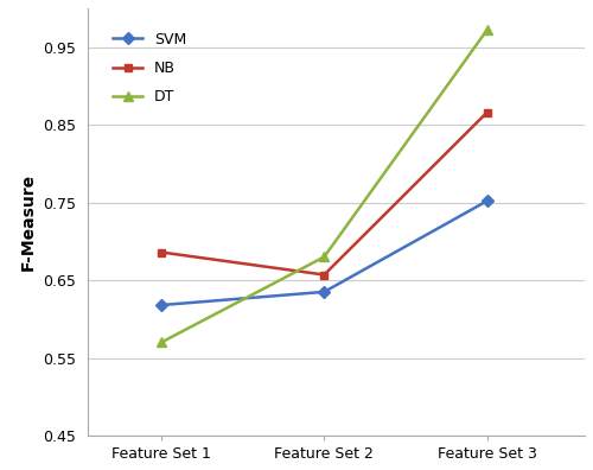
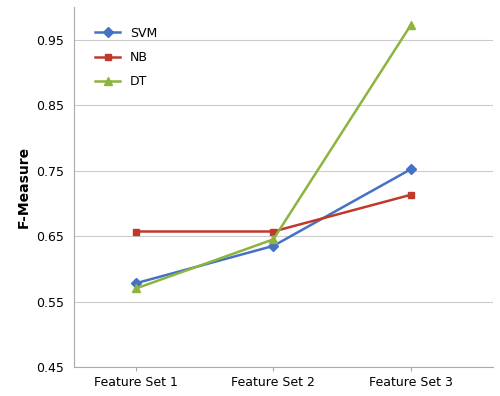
SVM/Feature Set 1: 0.618 -> 0.578
NB/Feature Set 1: 0.686 -> 0.657
DT/Feature Set 2: 0.680 -> 0.645
NB/Feature Set 3: 0.866 -> 0.713
